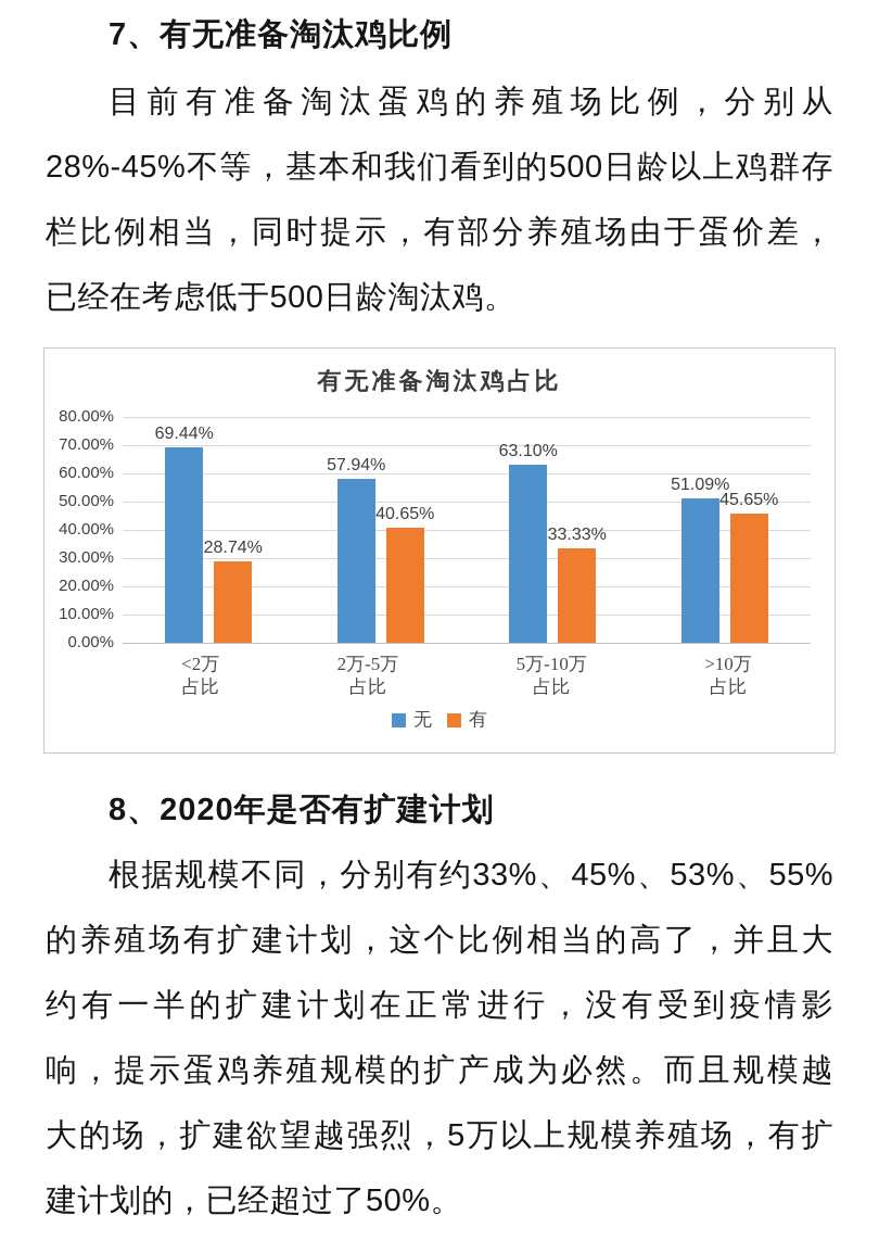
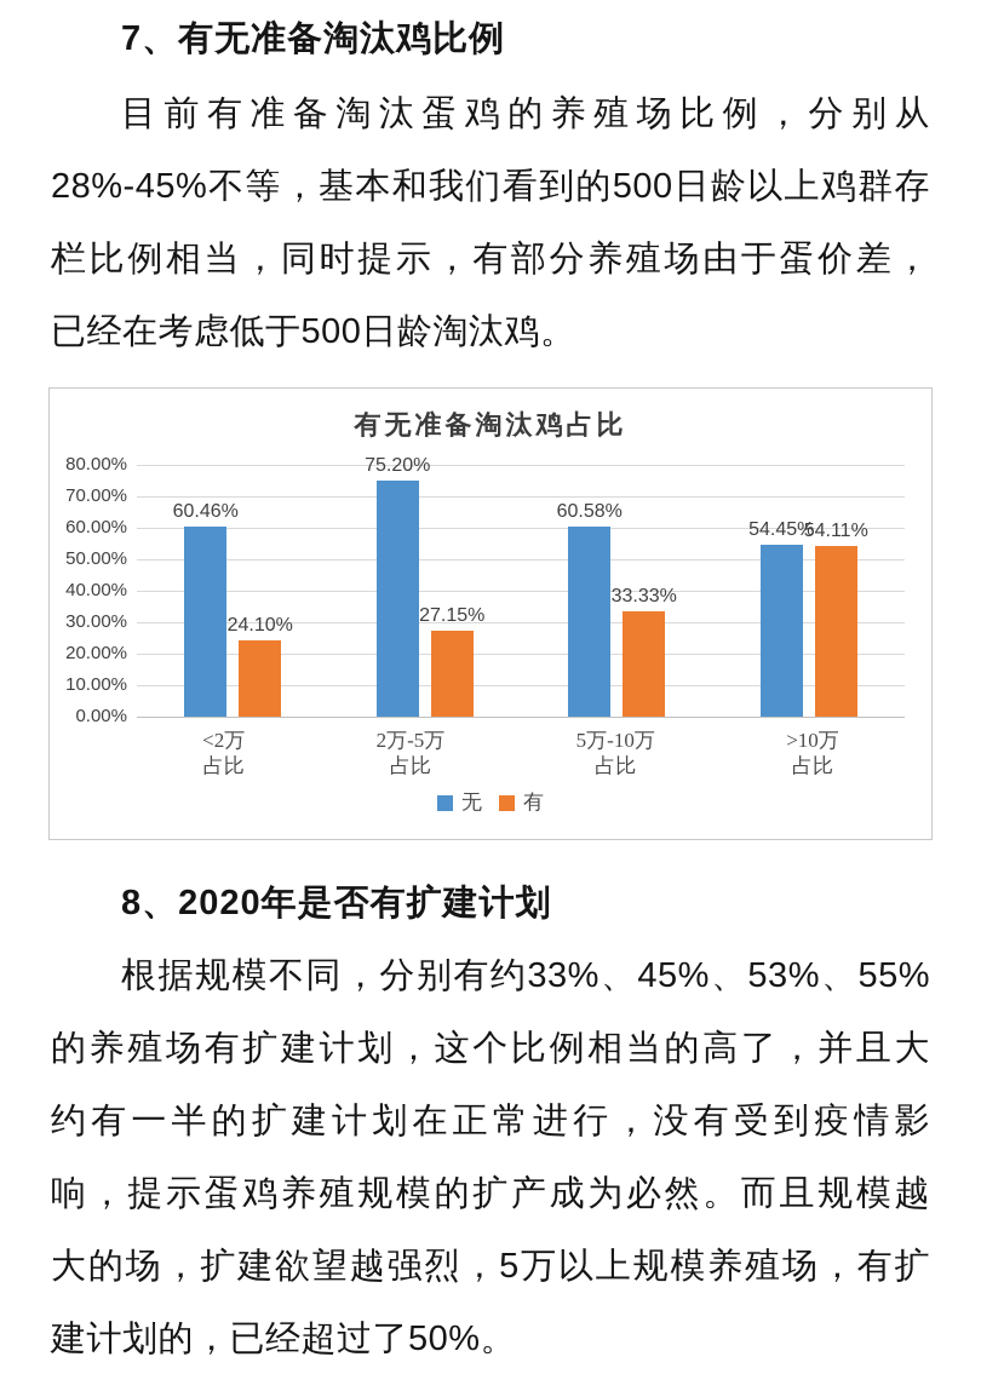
无/<2万: 69.44% -> 60.46%
有/<2万: 28.74% -> 24.10%
无/2万-5万: 57.94% -> 75.20%
有/2万-5万: 40.65% -> 27.15%
无/5万-10万: 63.10% -> 60.58%
无/>10万: 51.09% -> 54.45%
有/>10万: 45.65% -> 54.11%
